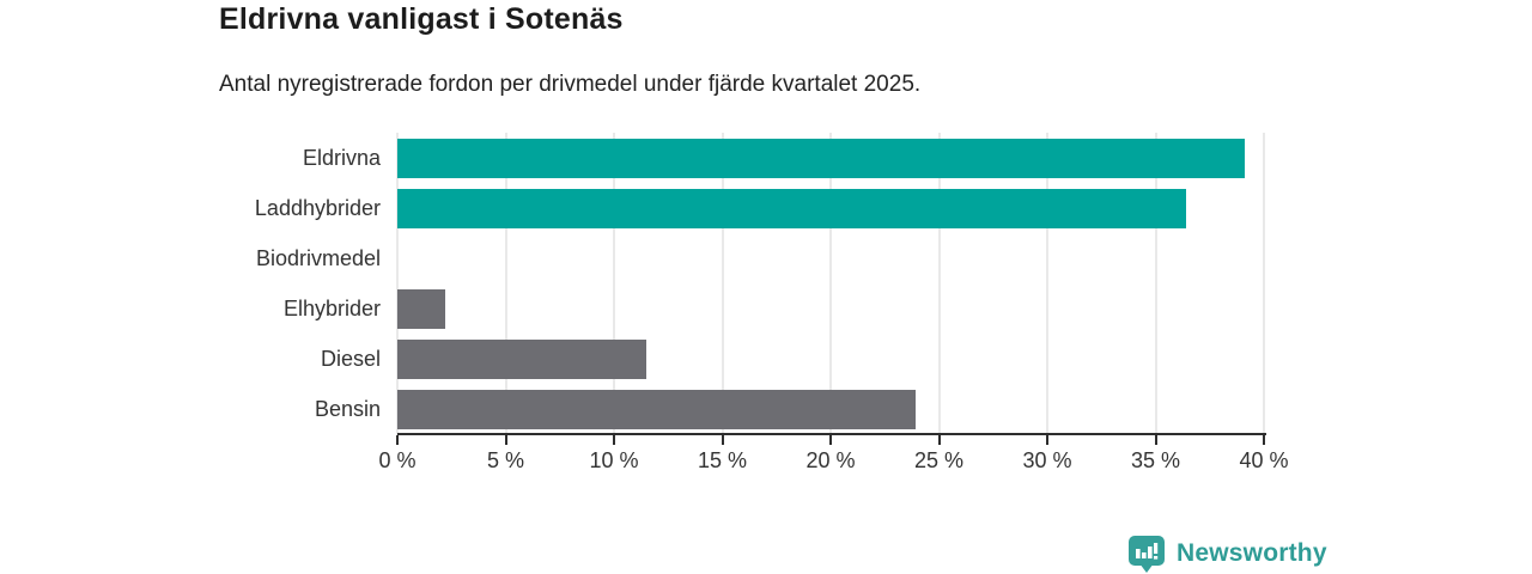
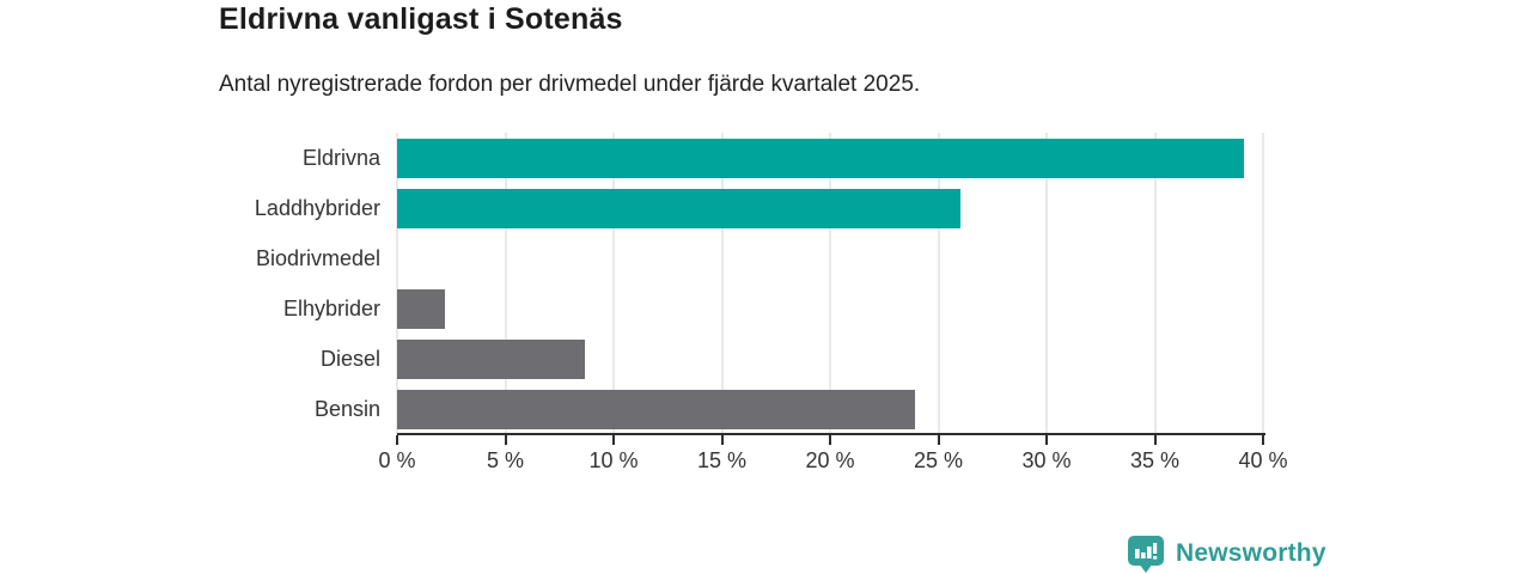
Laddhybrider: 36.4% -> 26.0%
Diesel: 11.5% -> 8.7%
